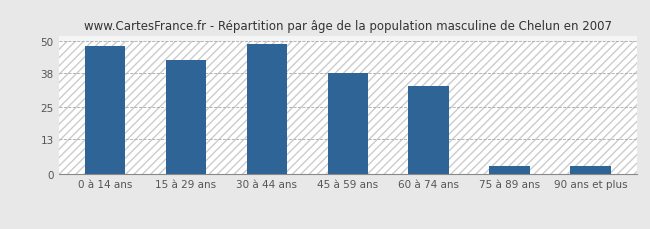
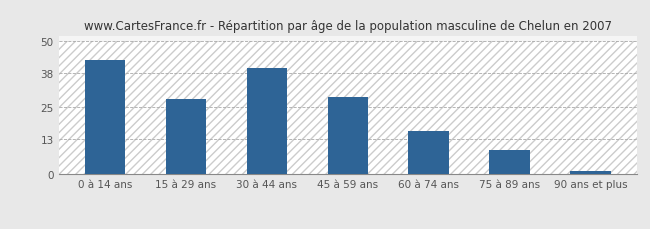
0 à 14 ans: 48 -> 43
15 à 29 ans: 43 -> 28
30 à 44 ans: 49 -> 40
45 à 59 ans: 38 -> 29
60 à 74 ans: 33 -> 16
75 à 89 ans: 3 -> 9
90 ans et plus: 3 -> 1
